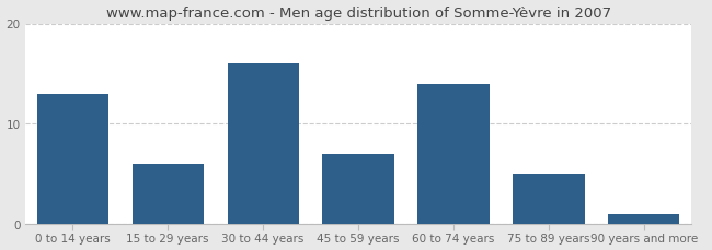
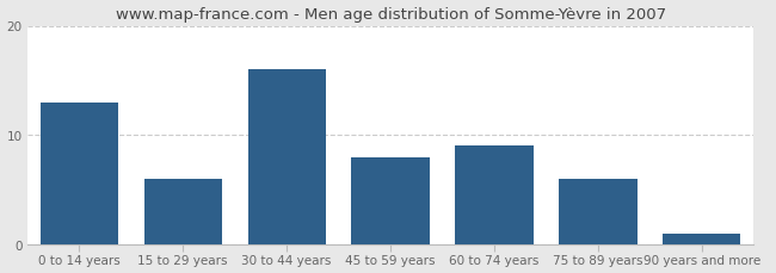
45 to 59 years: 7 -> 8
60 to 74 years: 14 -> 9
75 to 89 years: 5 -> 6
